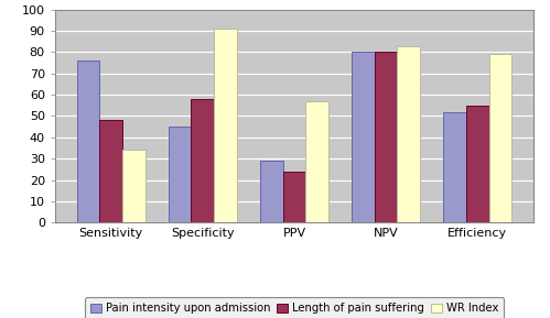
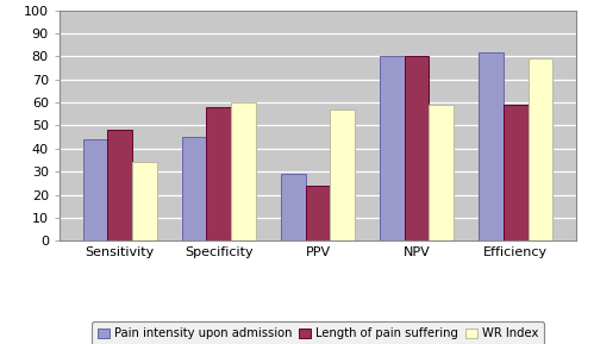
Pain intensity upon admission/Sensitivity: 76 -> 44
WR Index/Specificity: 91 -> 60
WR Index/NPV: 83 -> 59
Pain intensity upon admission/Efficiency: 52 -> 82
Length of pain suffering/Efficiency: 55 -> 59
